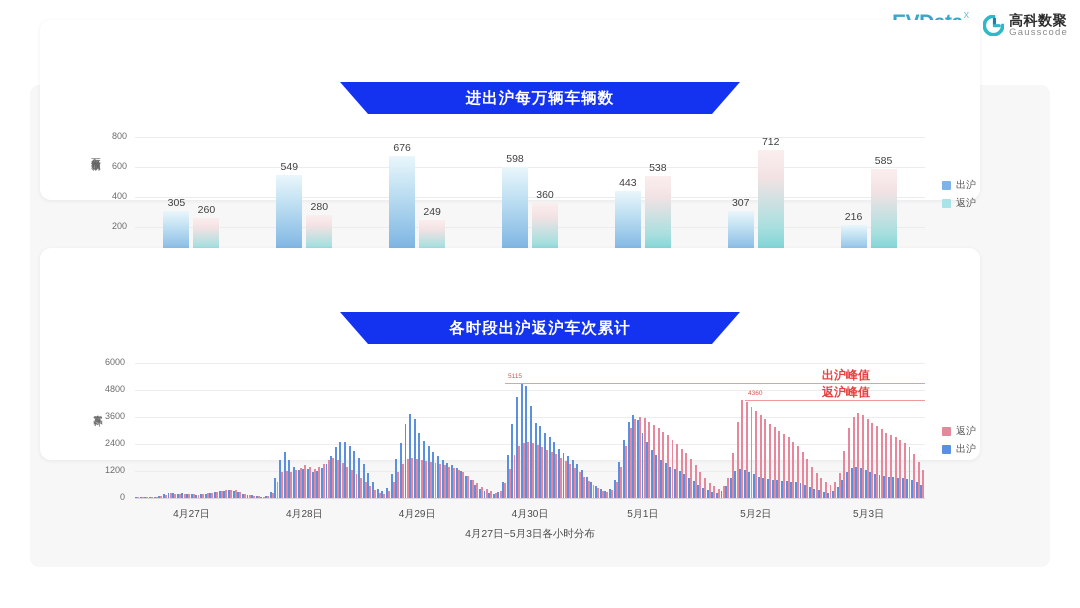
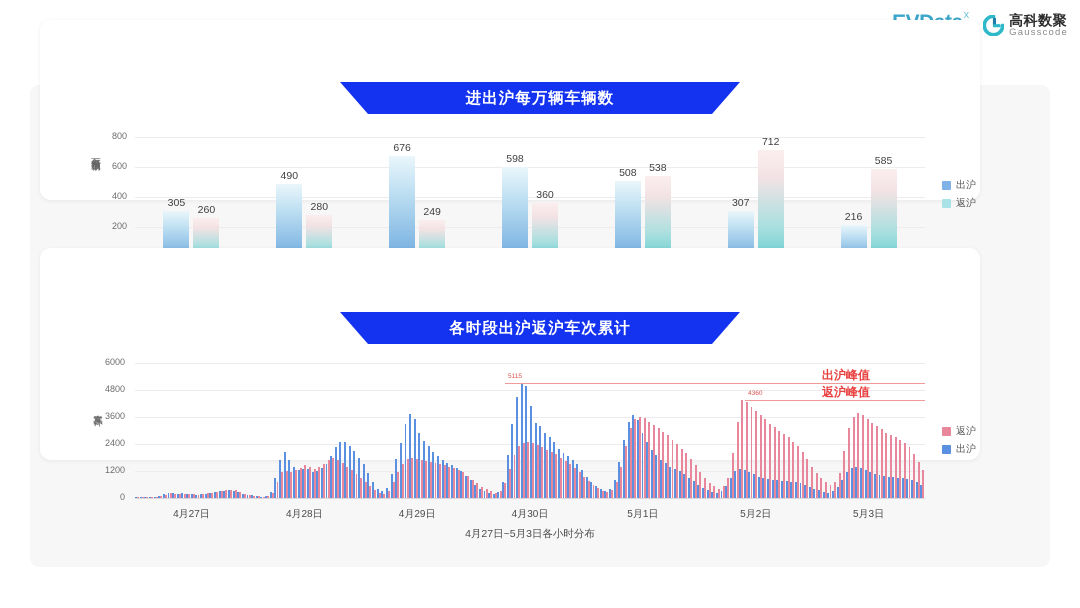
进出沪每万辆车辆数/出沪/4月28日: 549 -> 490
进出沪每万辆车辆数/出沪/5月1日: 443 -> 508
